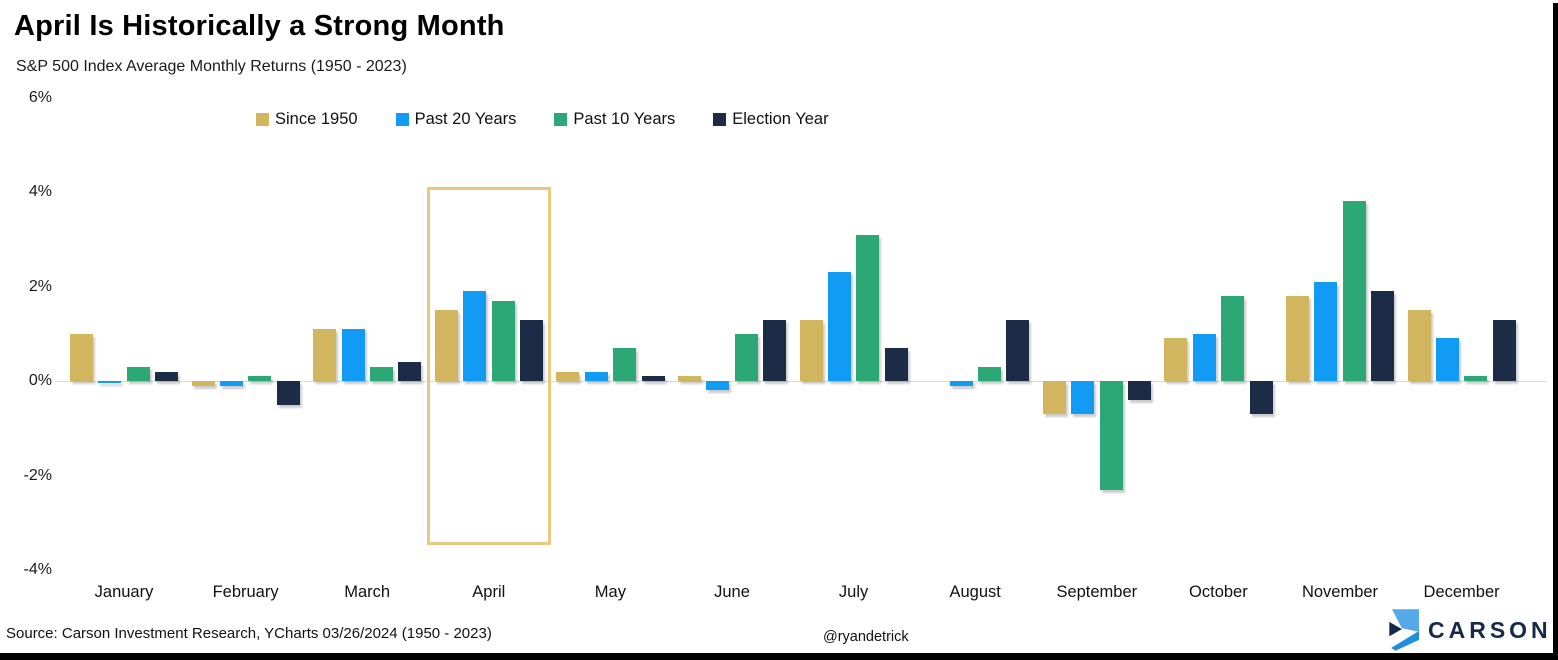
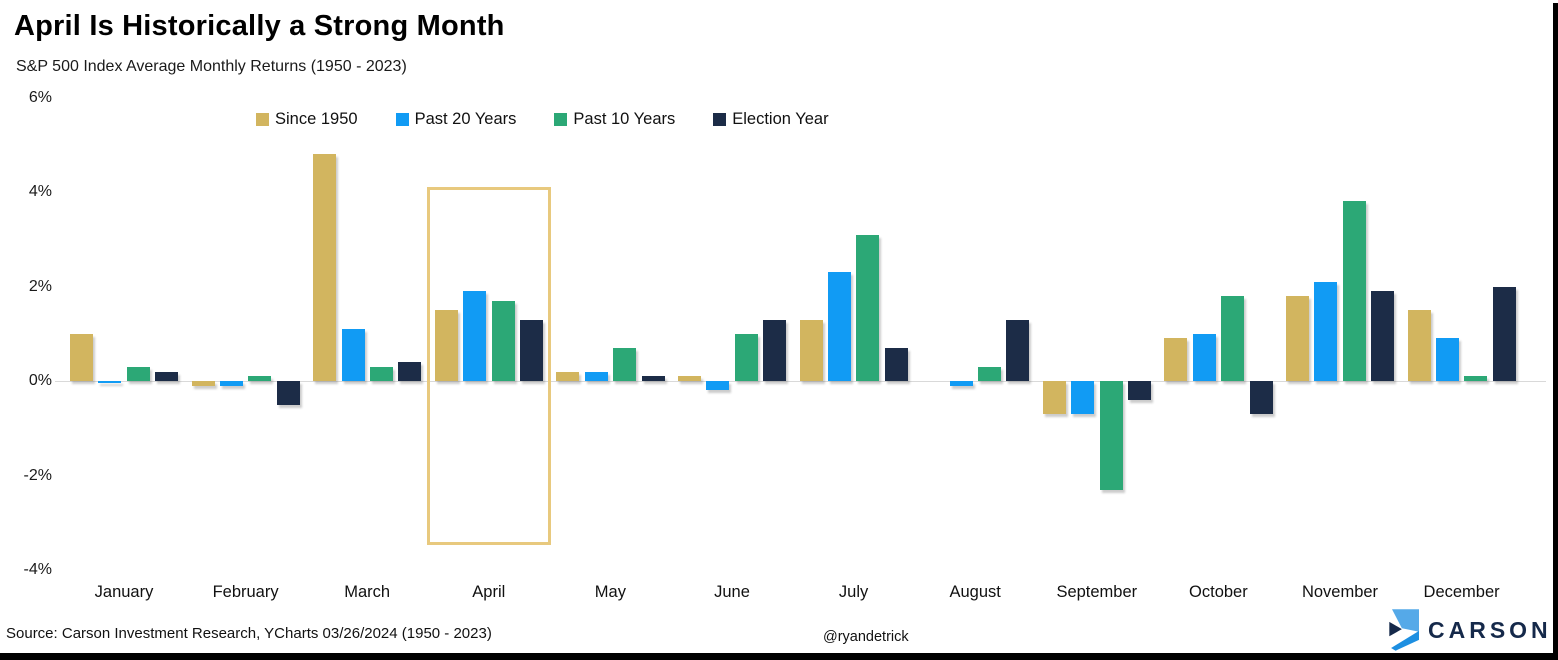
Since 1950/March: 1.1% -> 4.8%
Election Year/December: 1.3% -> 2.0%
